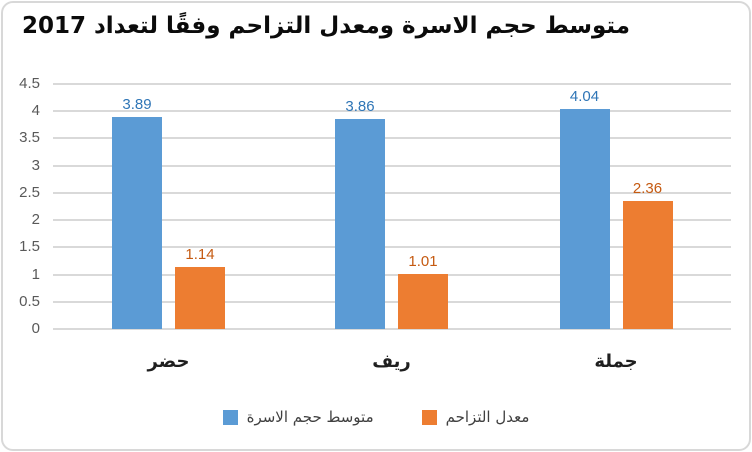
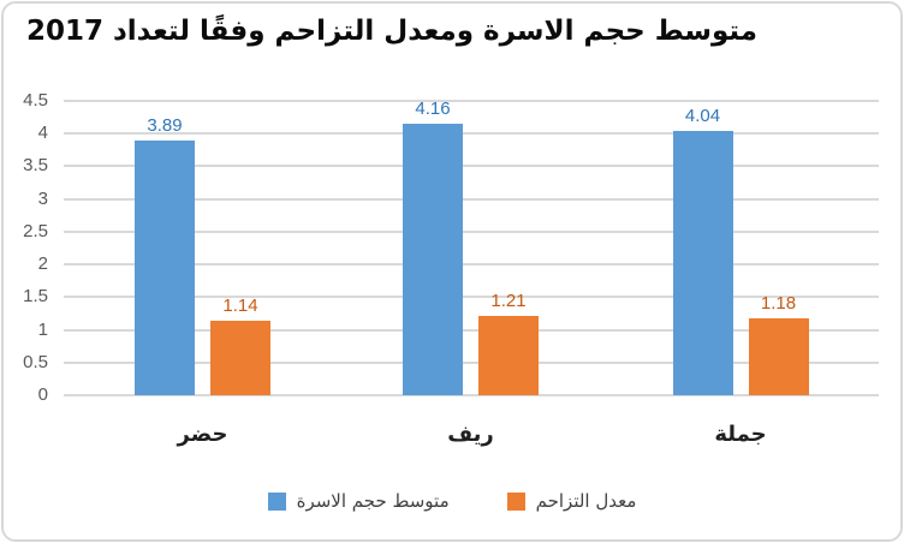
متوسط حجم الاسرة/ريف: 3.86 -> 4.16
معدل التزاحم/ريف: 1.01 -> 1.21
معدل التزاحم/جملة: 2.36 -> 1.18
